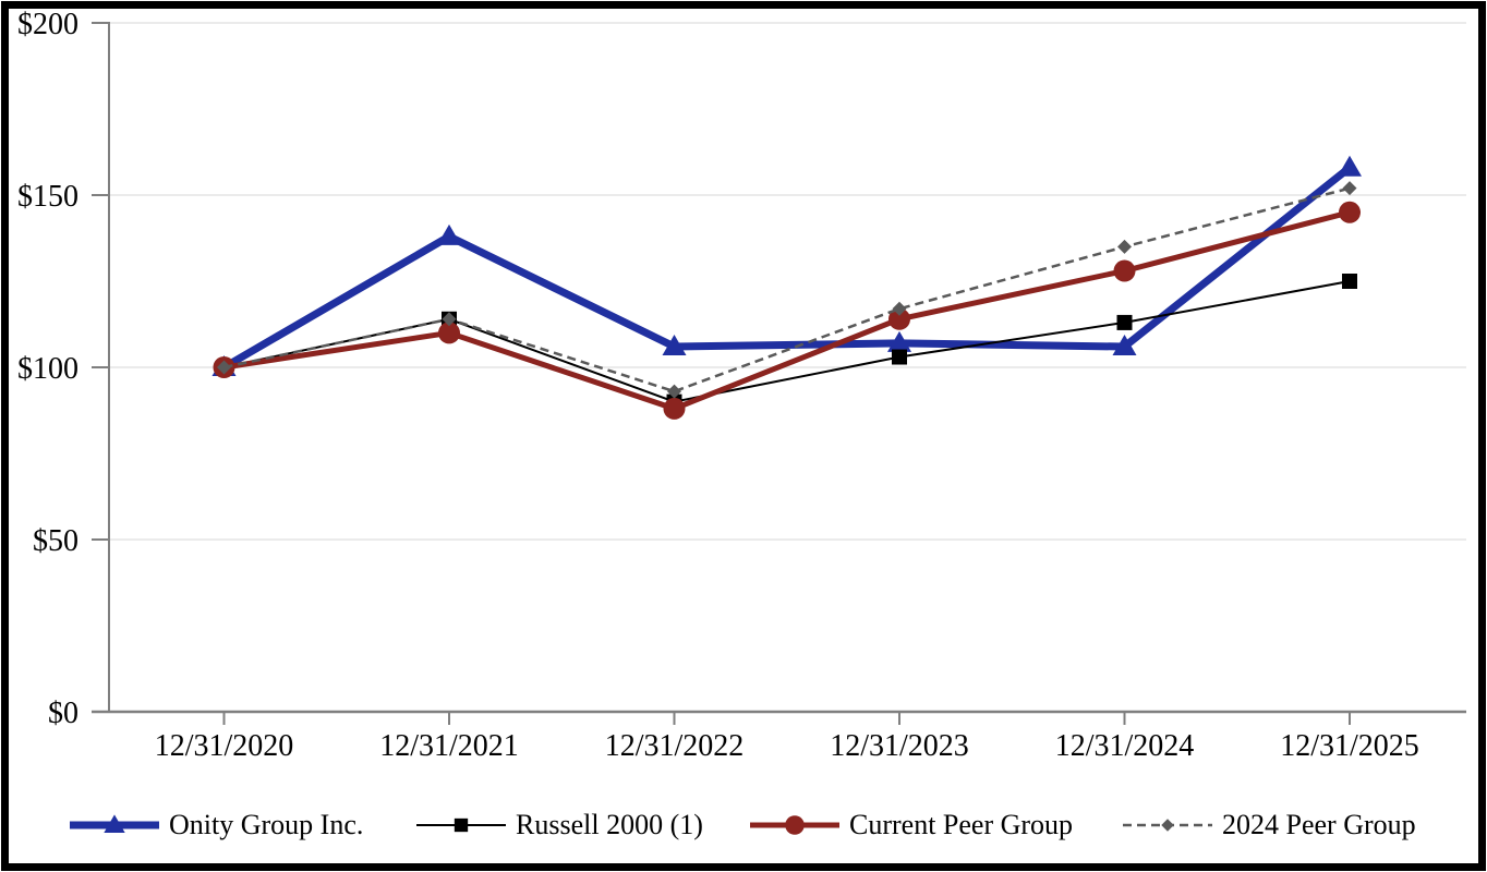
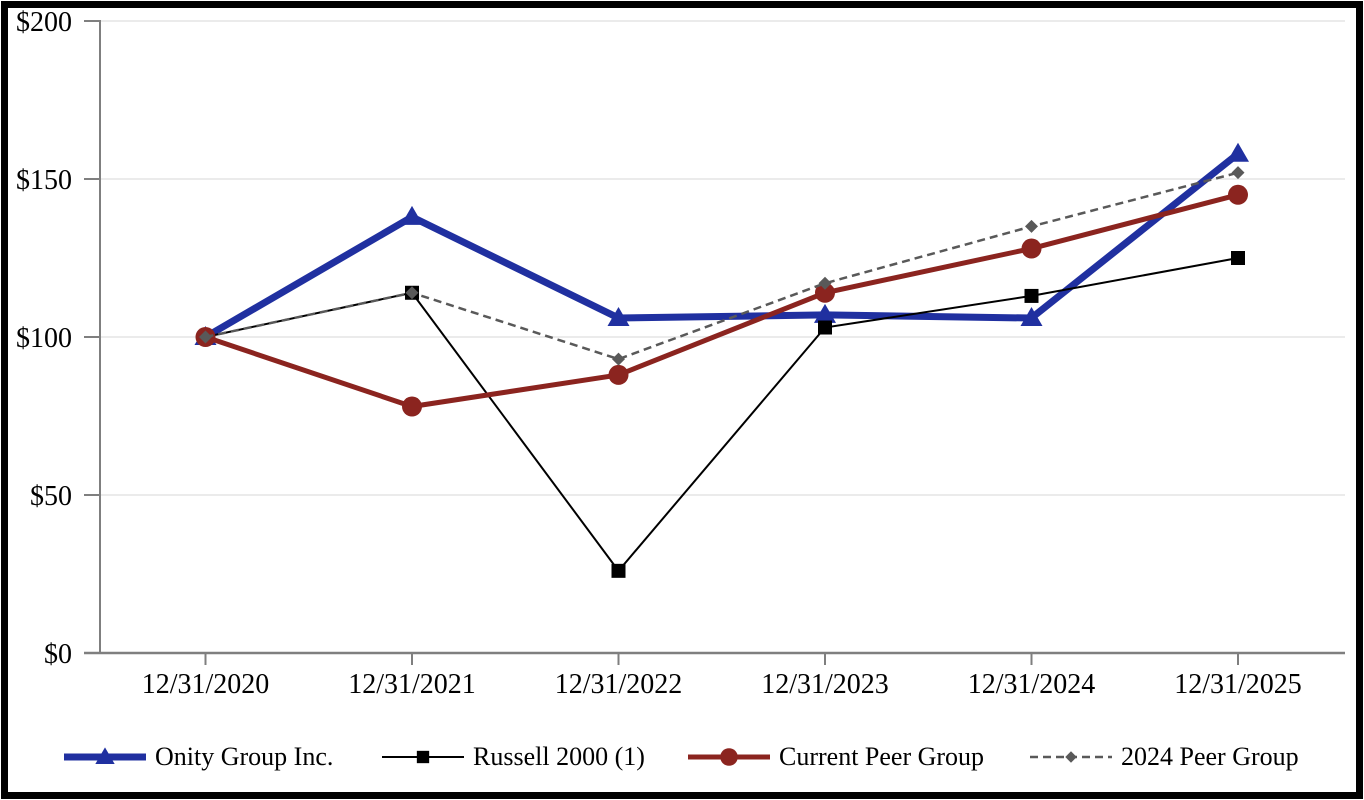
Current Peer Group/12/31/2021: $110 -> $78
Russell 2000 (1)/12/31/2022: $90 -> $26
